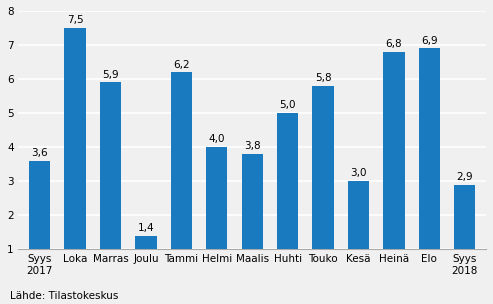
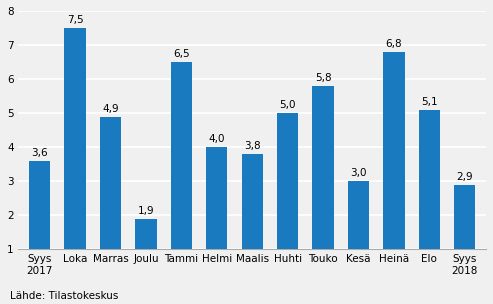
Marras: 5,9 -> 4,9
Joulu: 1,4 -> 1,9
Tammi: 6,2 -> 6,5
Elo: 6,9 -> 5,1
